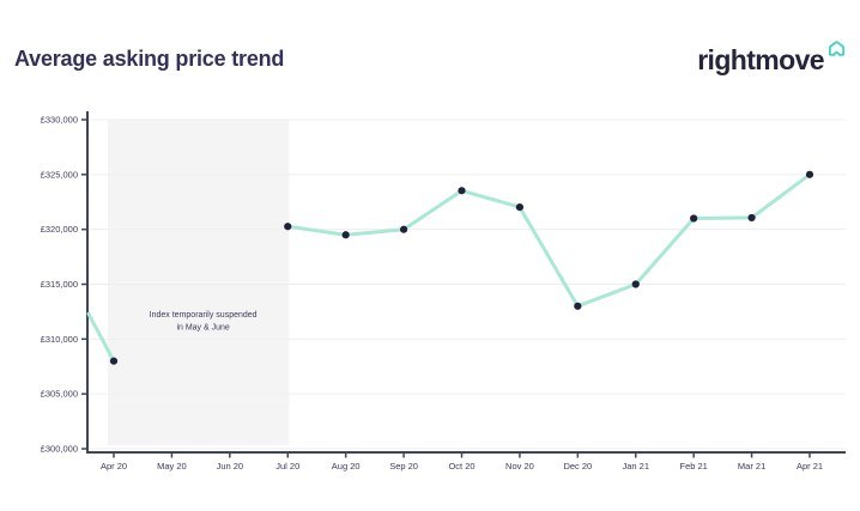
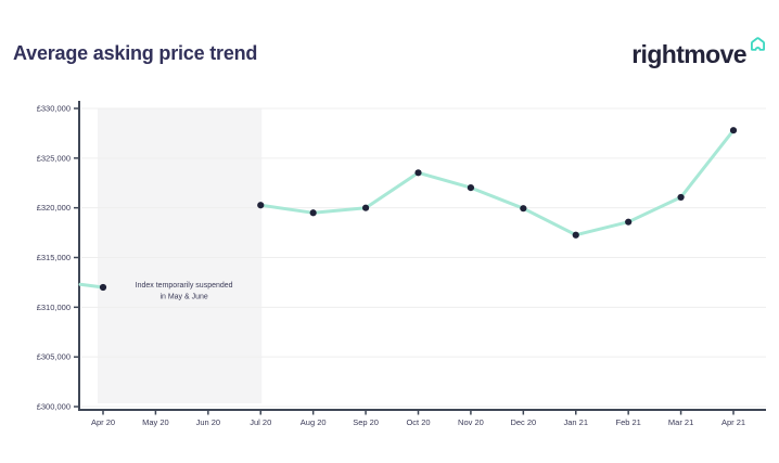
Apr 20: £308000 -> £312000
Dec 20: £313000 -> £320000
Jan 21: £315000 -> £317000
Feb 21: £321000 -> £319000
Apr 21: £325000 -> £328000
